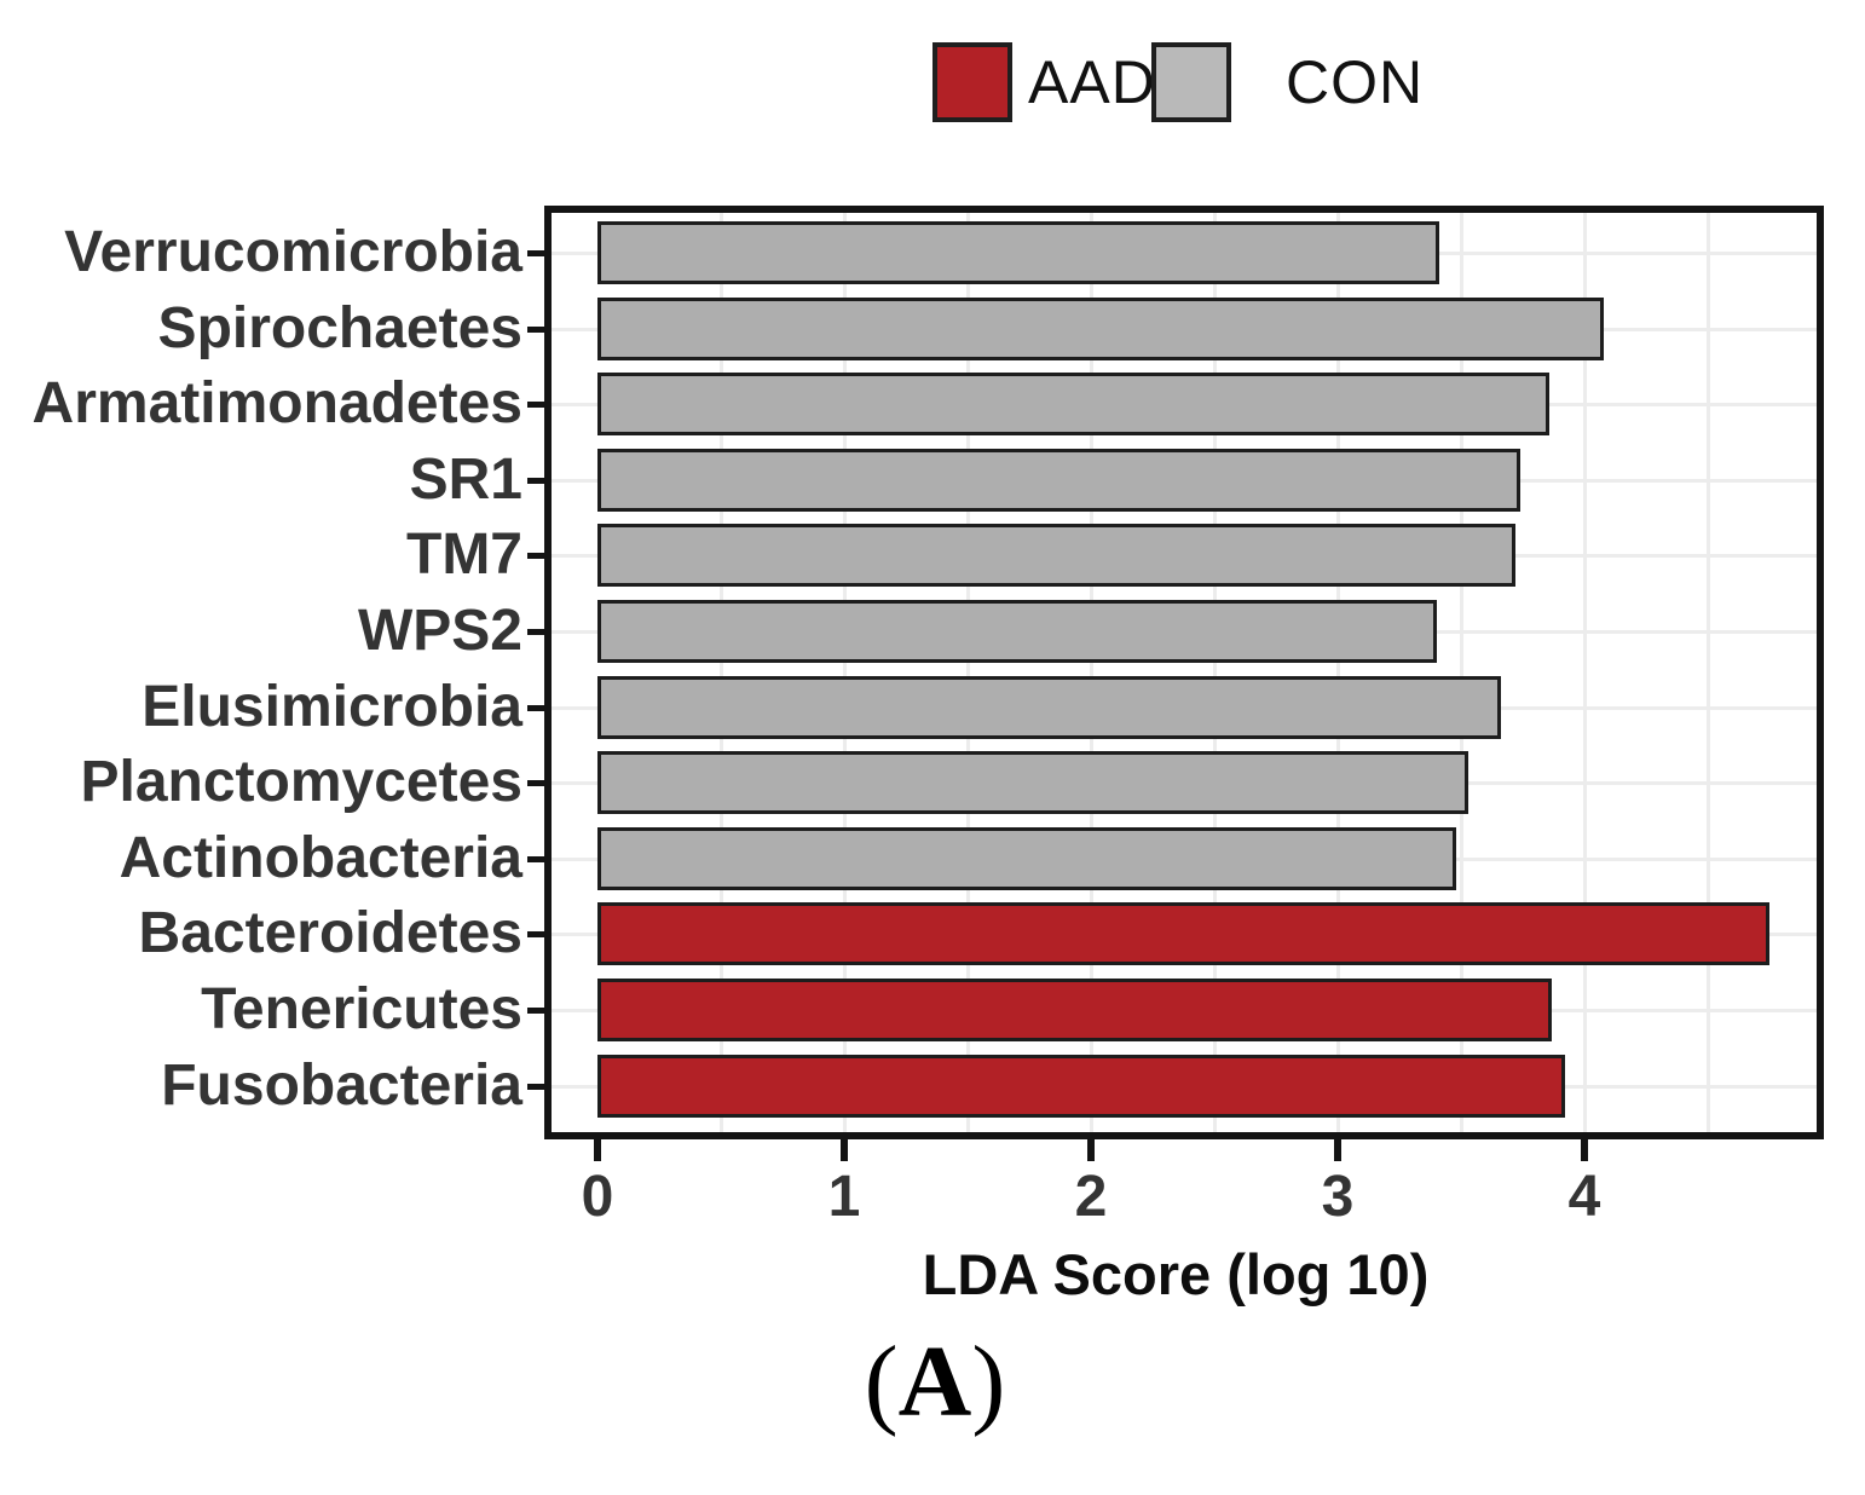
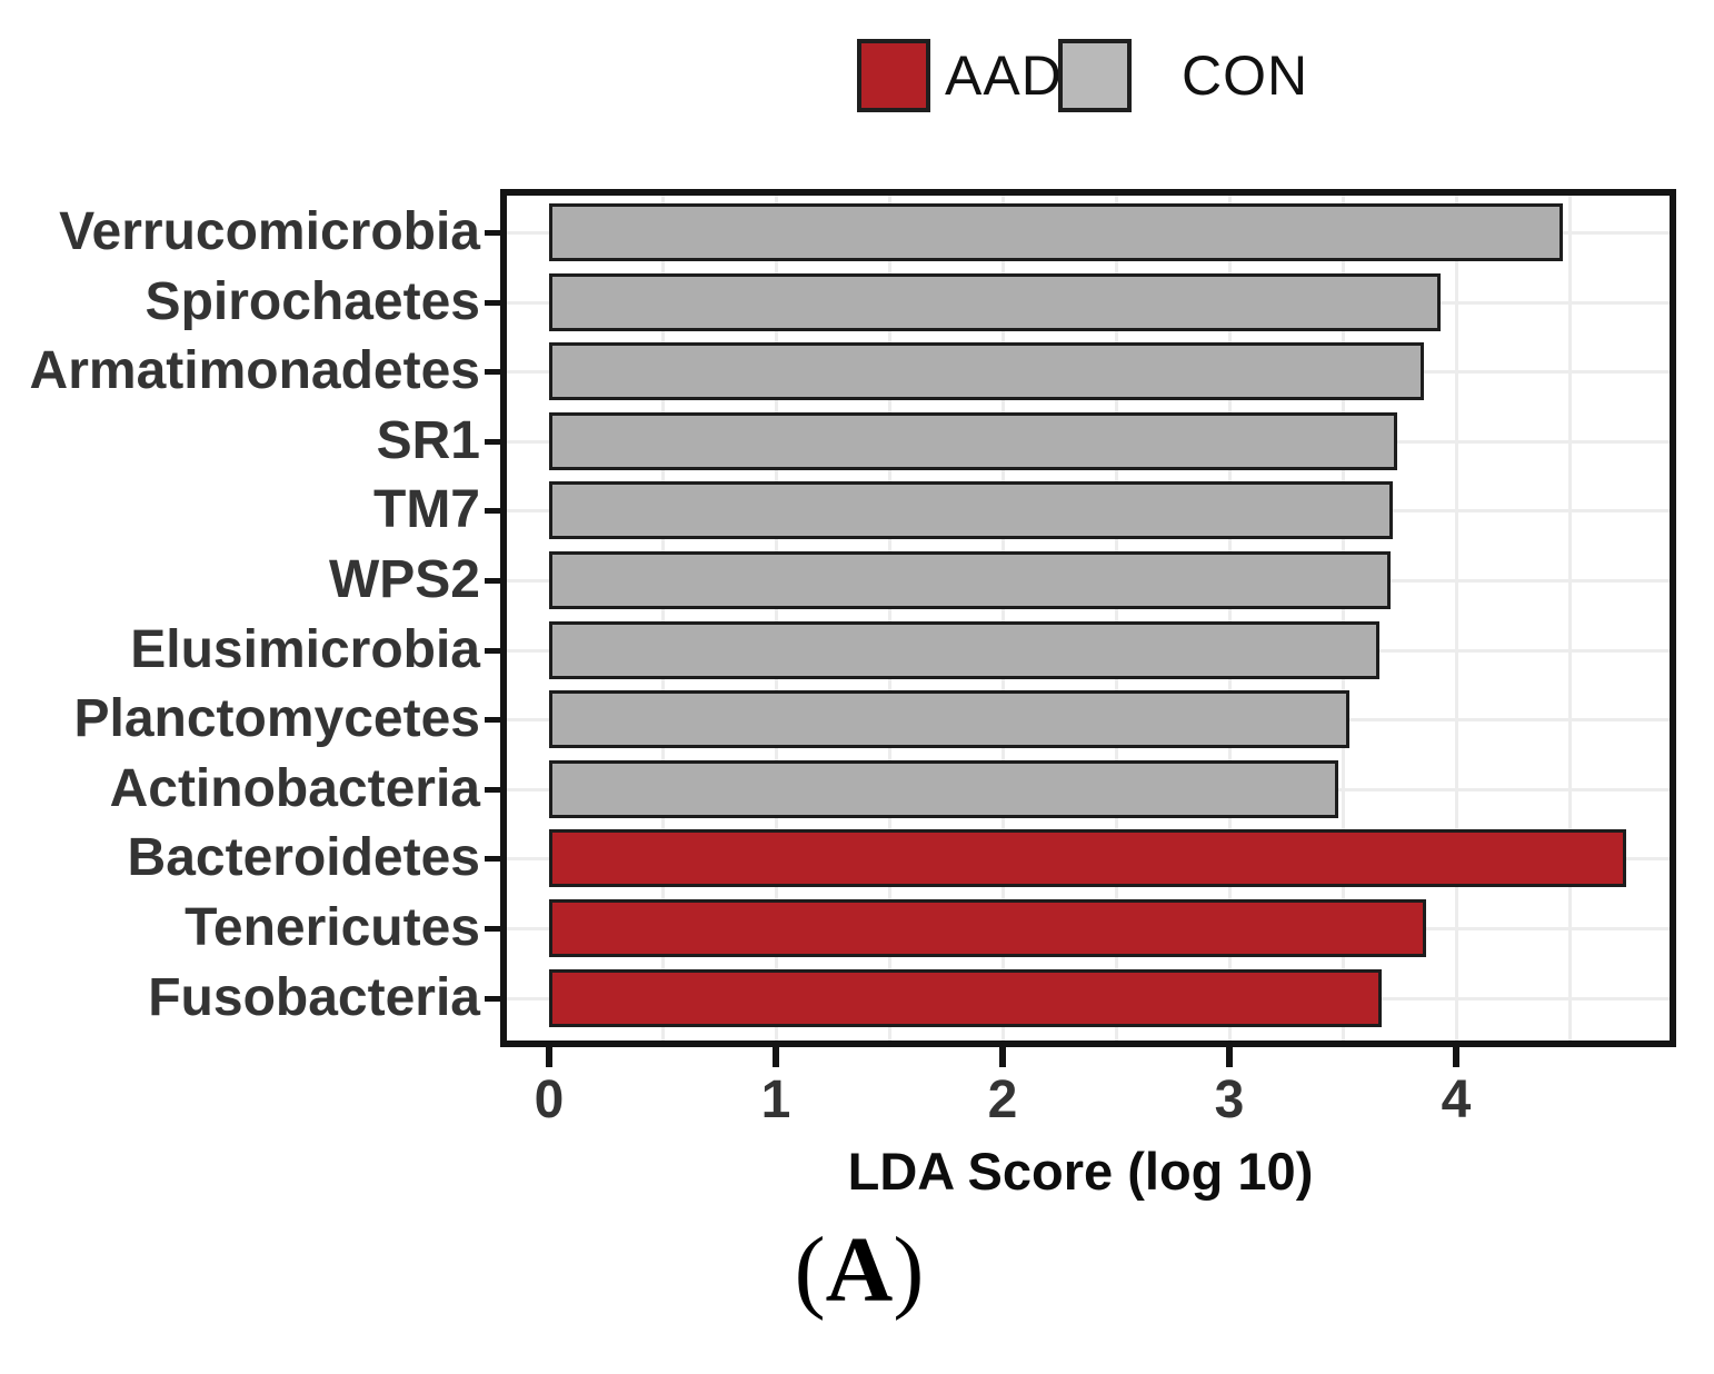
Verrucomicrobia: 3.41 -> 4.47
Spirochaetes: 4.08 -> 3.93
WPS2: 3.40 -> 3.71
Fusobacteria: 3.92 -> 3.67
